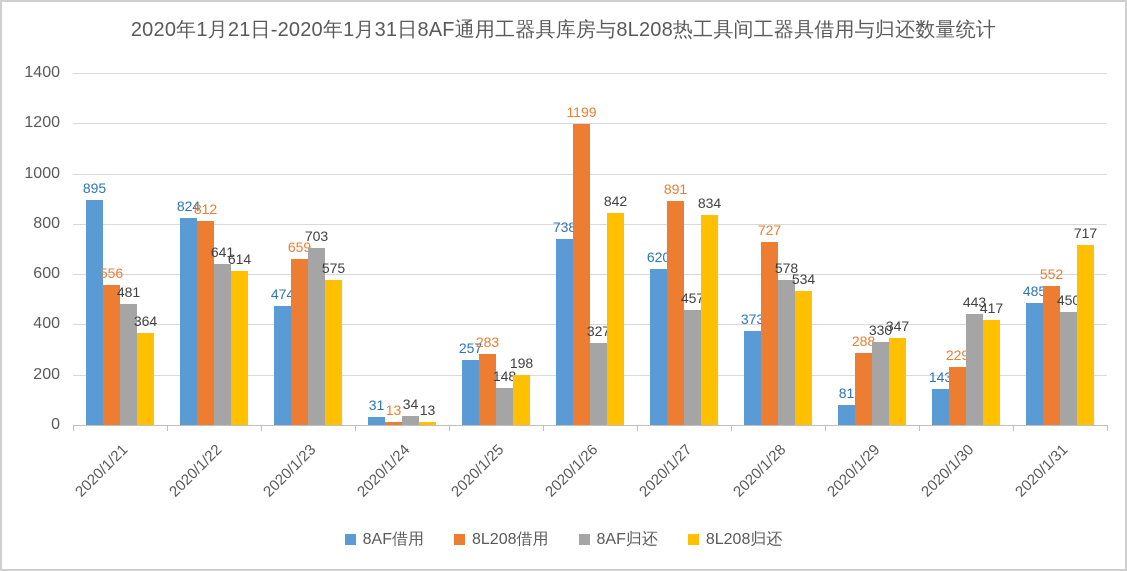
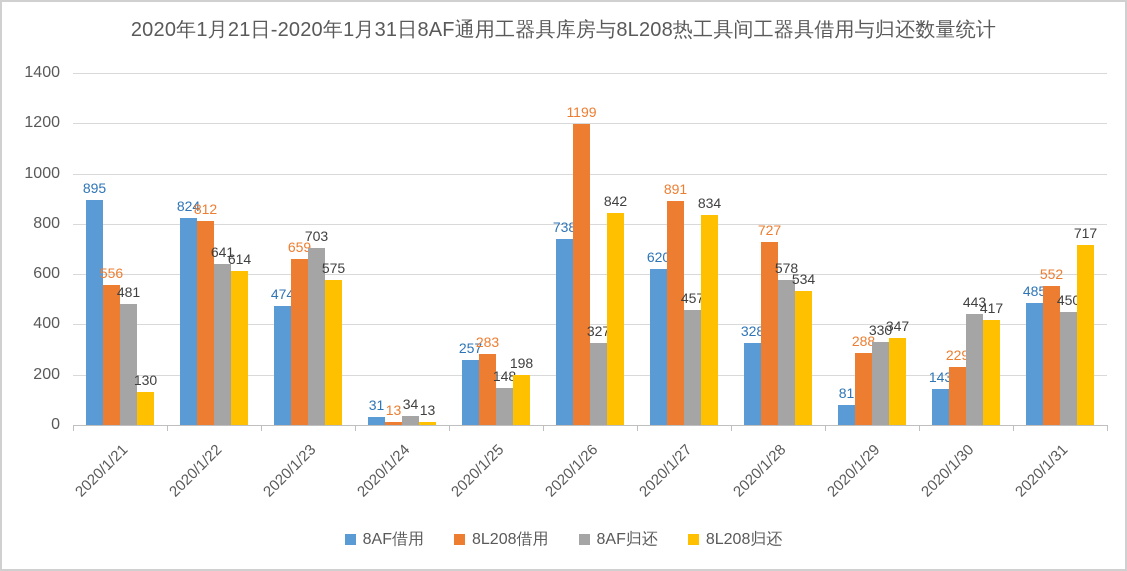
8L208归还/2020/1/21: 364 -> 130
8AF借用/2020/1/28: 373 -> 328
